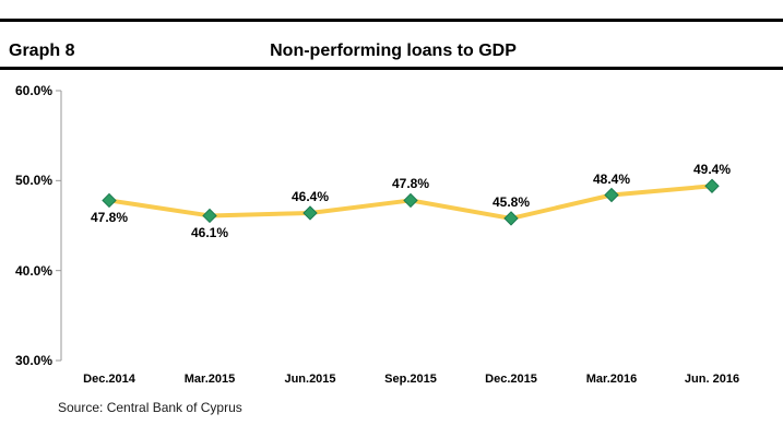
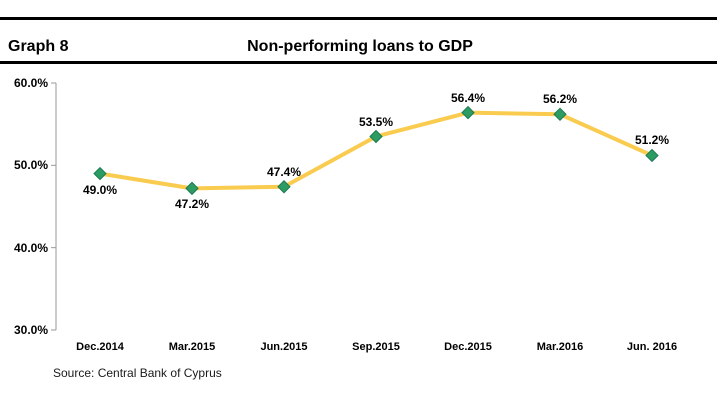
Dec.2014: 47.8% -> 49.0%
Mar.2015: 46.1% -> 47.2%
Jun.2015: 46.4% -> 47.4%
Sep.2015: 47.8% -> 53.5%
Dec.2015: 45.8% -> 56.4%
Mar.2016: 48.4% -> 56.2%
Jun. 2016: 49.4% -> 51.2%
